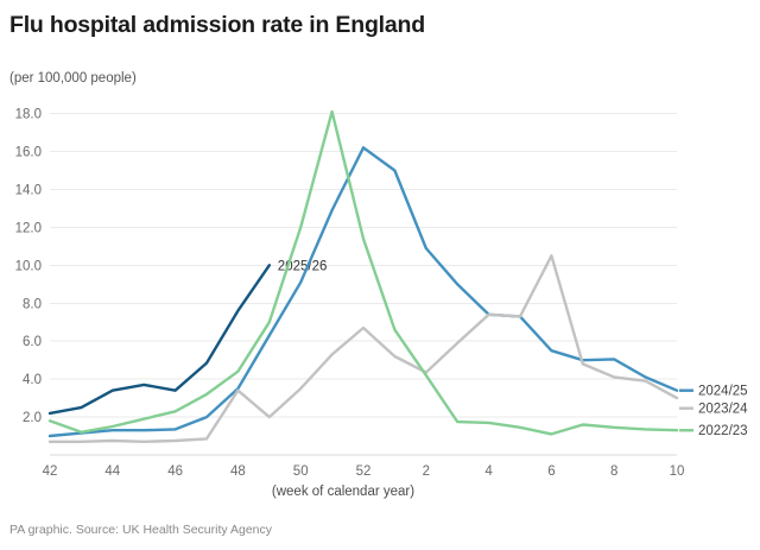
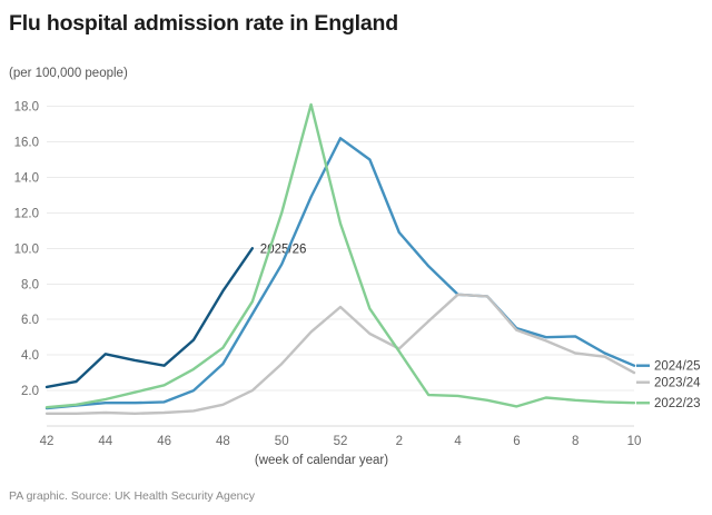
2022/23/42: 1.8 -> 1.1
2025/26/44: 3.4 -> 4.0
2023/24/48: 3.4 -> 1.2
2023/24/6: 10.5 -> 5.4
